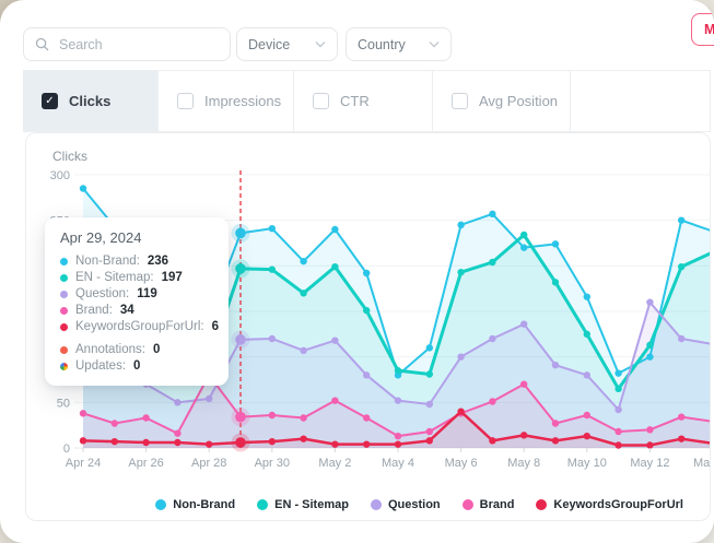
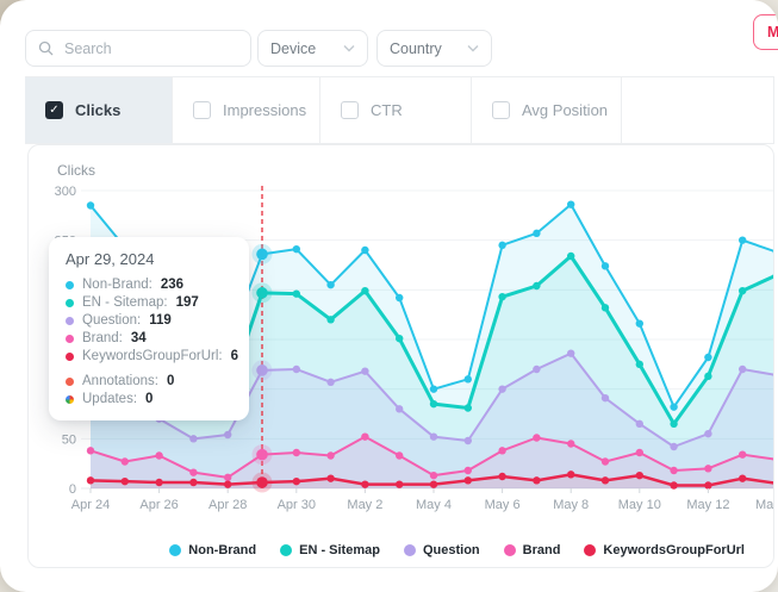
Brand/Apr 28: 80 -> 10
Non-Brand/May 4: 80 -> 100
KeywordsGroupForUrl/May 6: 40 -> 10
Non-Brand/May 8: 220 -> 290
Brand/May 8: 70 -> 40
Question/May 10: 80 -> 60
Non-Brand/May 12: 100 -> 130
Question/May 12: 160 -> 60
